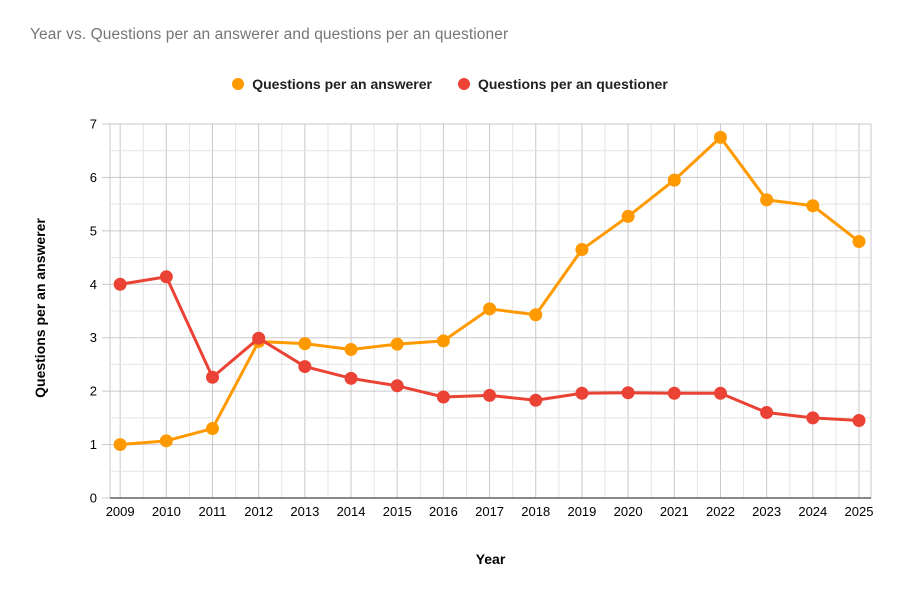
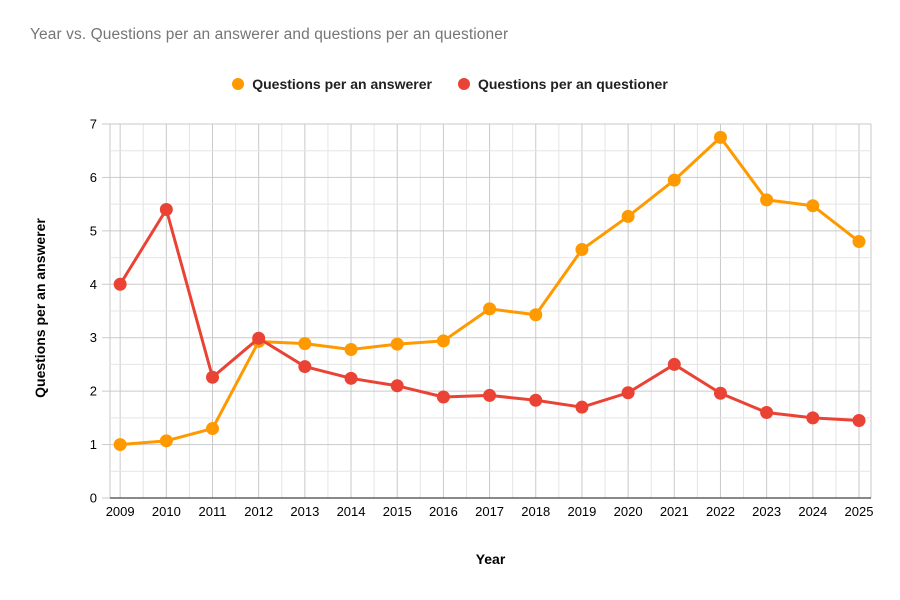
Questions per an questioner/2010: 4.1 -> 5.4
Questions per an questioner/2019: 2.0 -> 1.7
Questions per an questioner/2021: 2.0 -> 2.5
